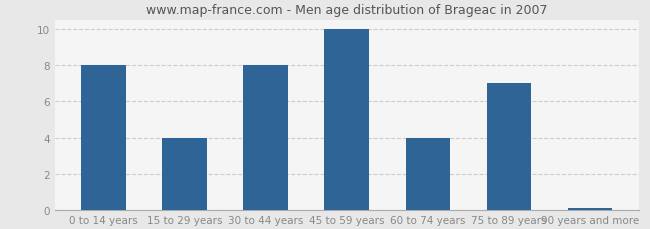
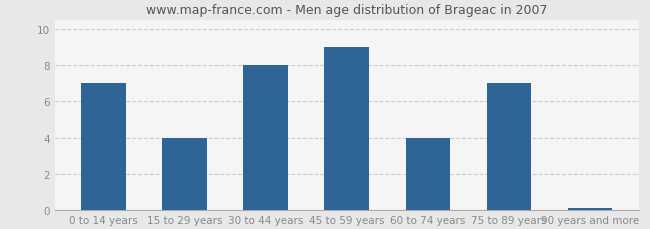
0 to 14 years: 8.0 -> 7.0
45 to 59 years: 10.0 -> 9.0
